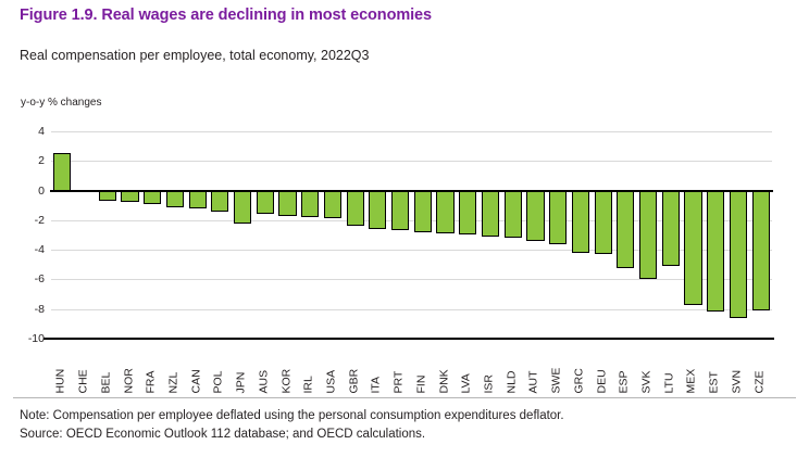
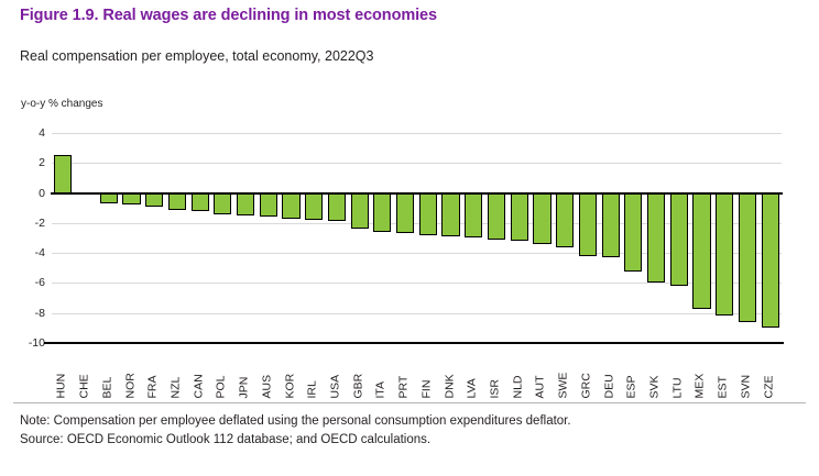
JPN: -2.2 -> -1.5
LTU: -5.1 -> -6.2
CZE: -8.1 -> -9.0
